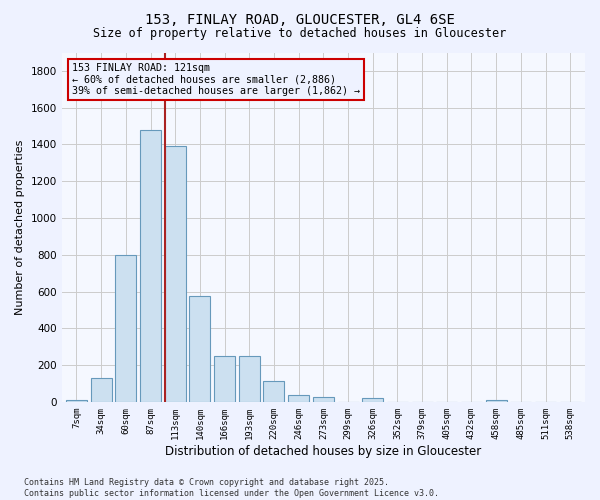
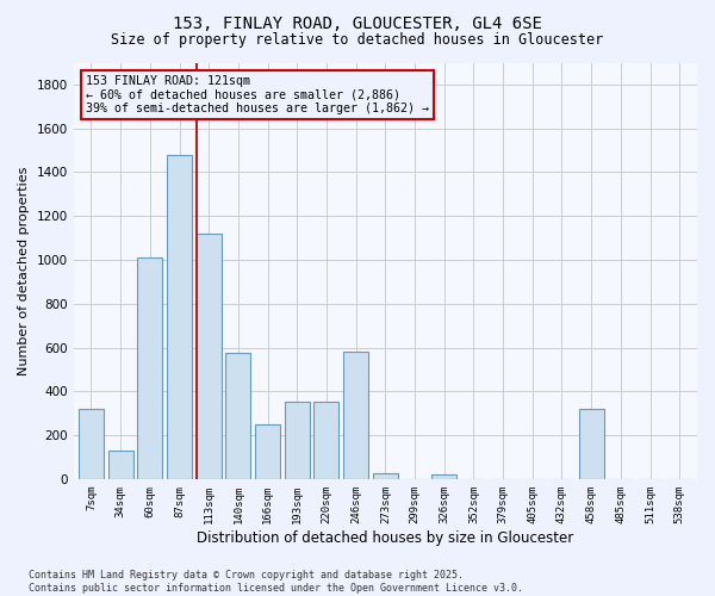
7sqm: 10 -> 320
60sqm: 800 -> 1010
113sqm: 1390 -> 1120
193sqm: 250 -> 350
220sqm: 120 -> 350
246sqm: 40 -> 580
458sqm: 10 -> 320
